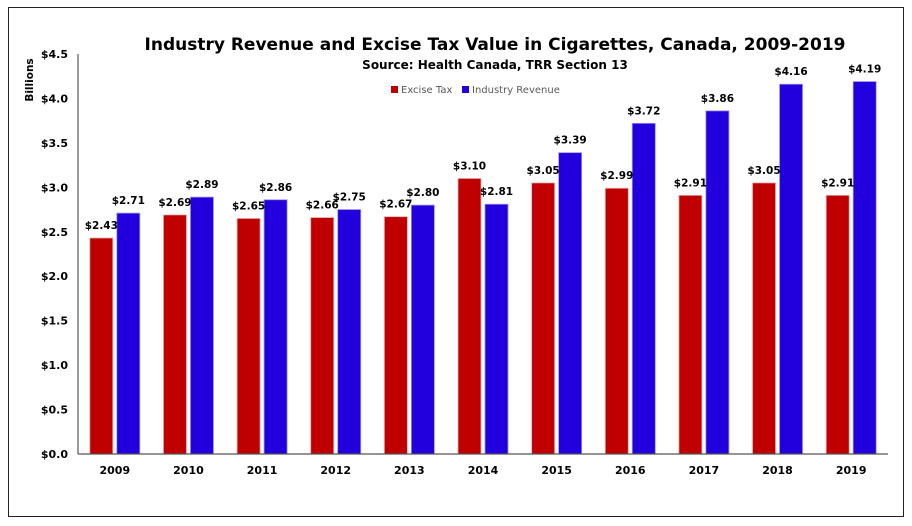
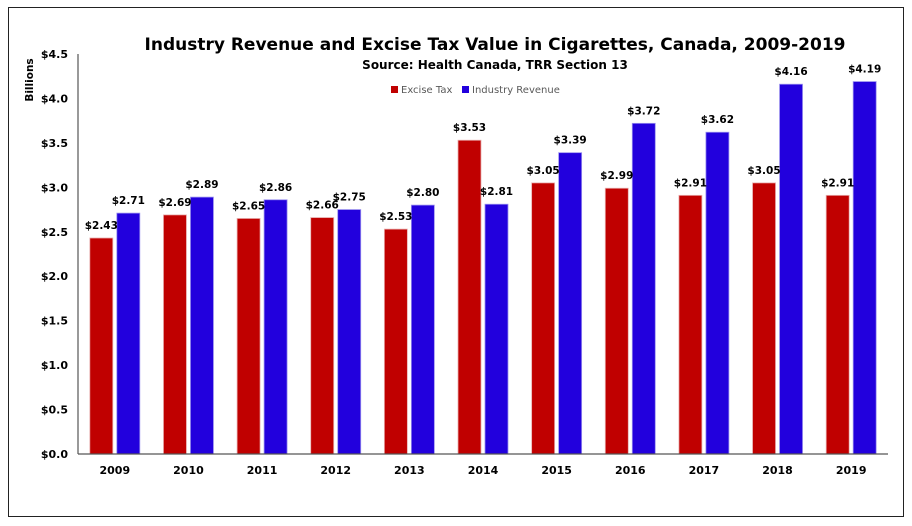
Excise Tax/2013: $2.67 -> $2.53
Excise Tax/2014: $3.10 -> $3.53
Industry Revenue/2017: $3.86 -> $3.62
